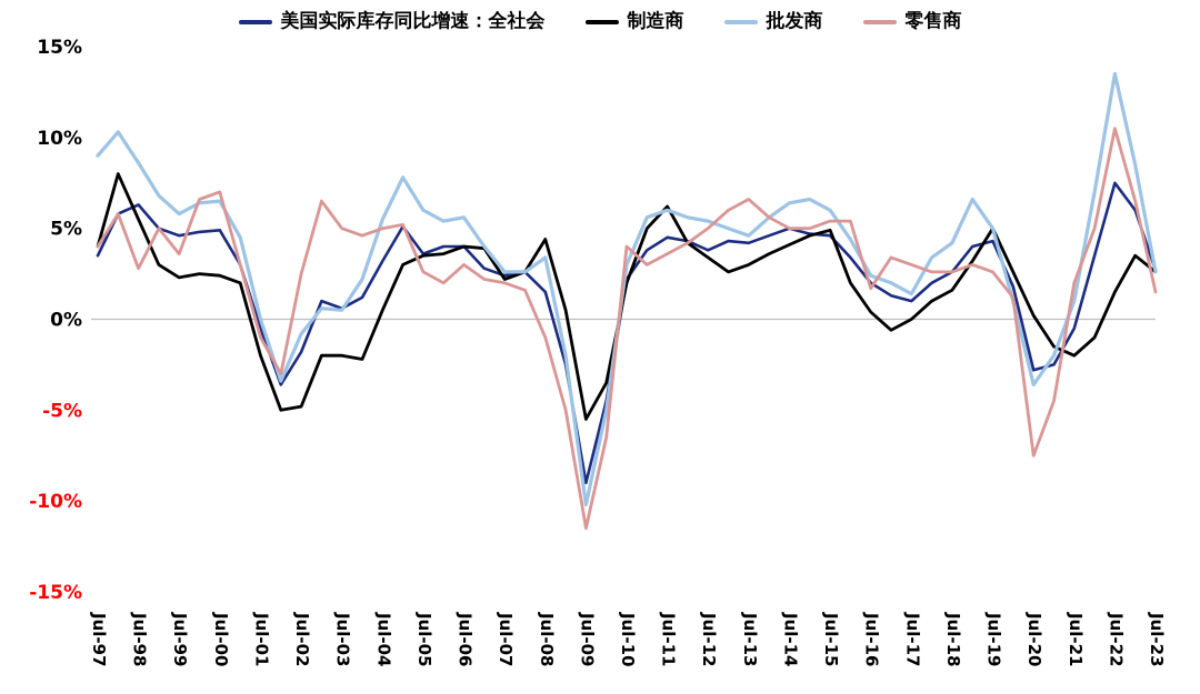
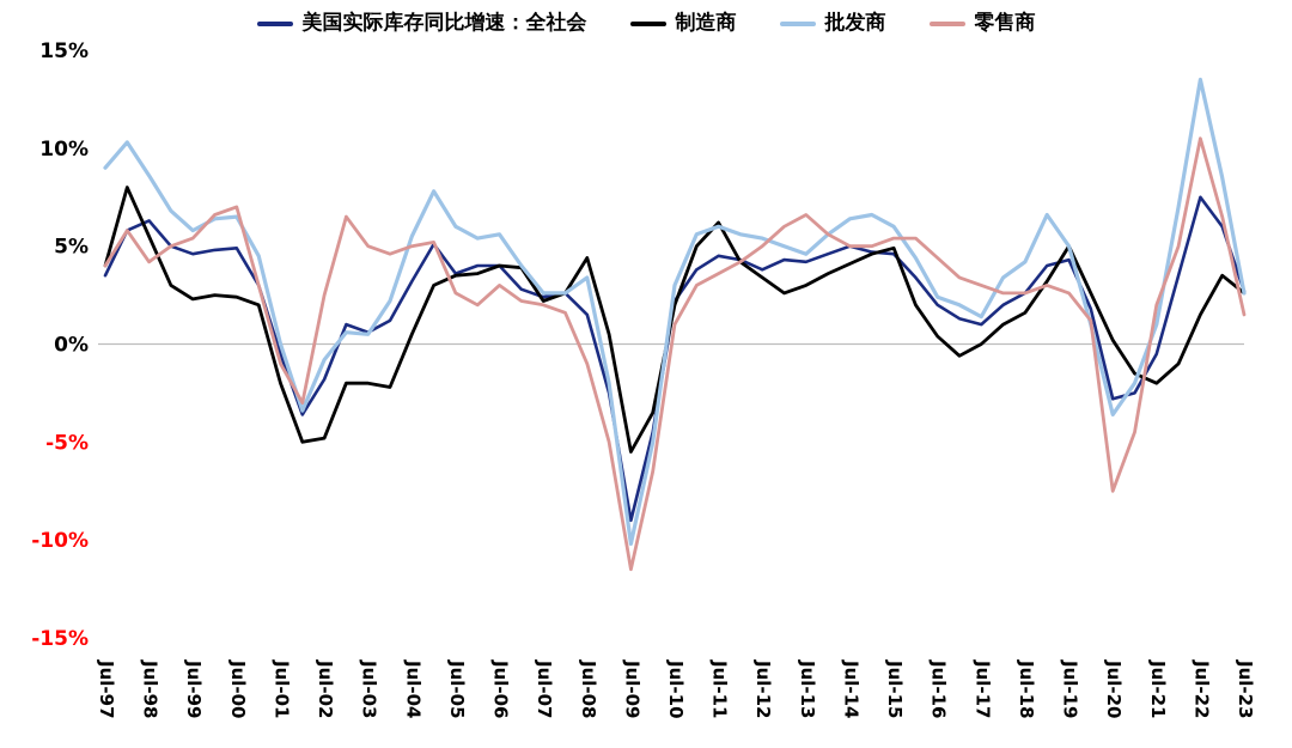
零售商/Jul-98: 2.8% -> 4.2%
零售商/Jul-99: 3.6% -> 5.4%
零售商/Jul-10: 4.0% -> 1.0%
零售商/Jul-16: 1.7% -> 4.4%
